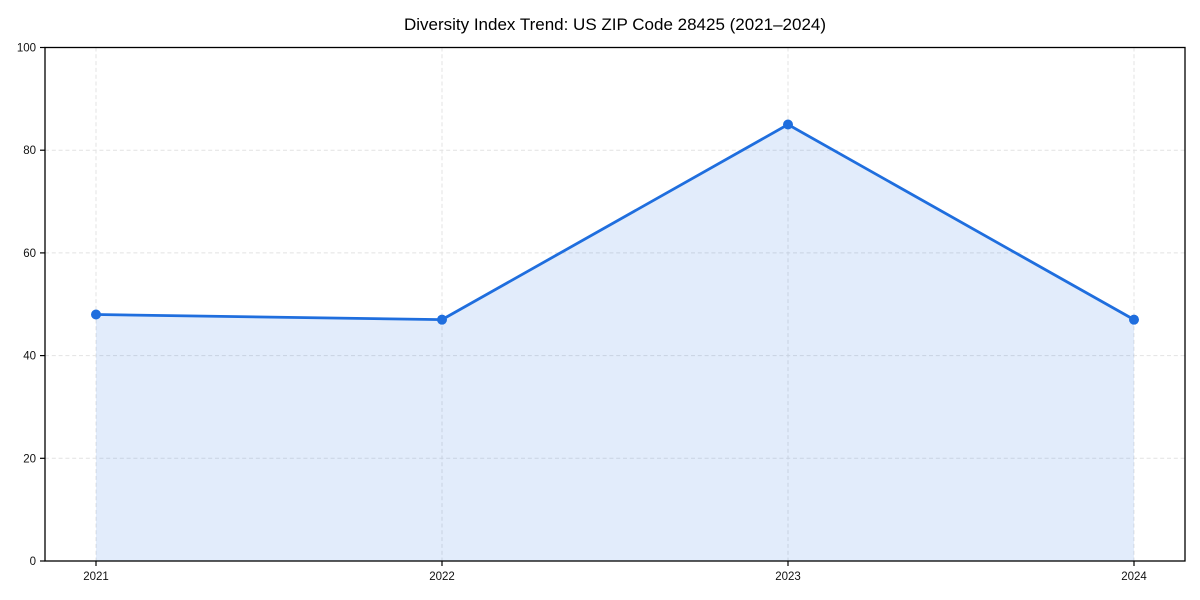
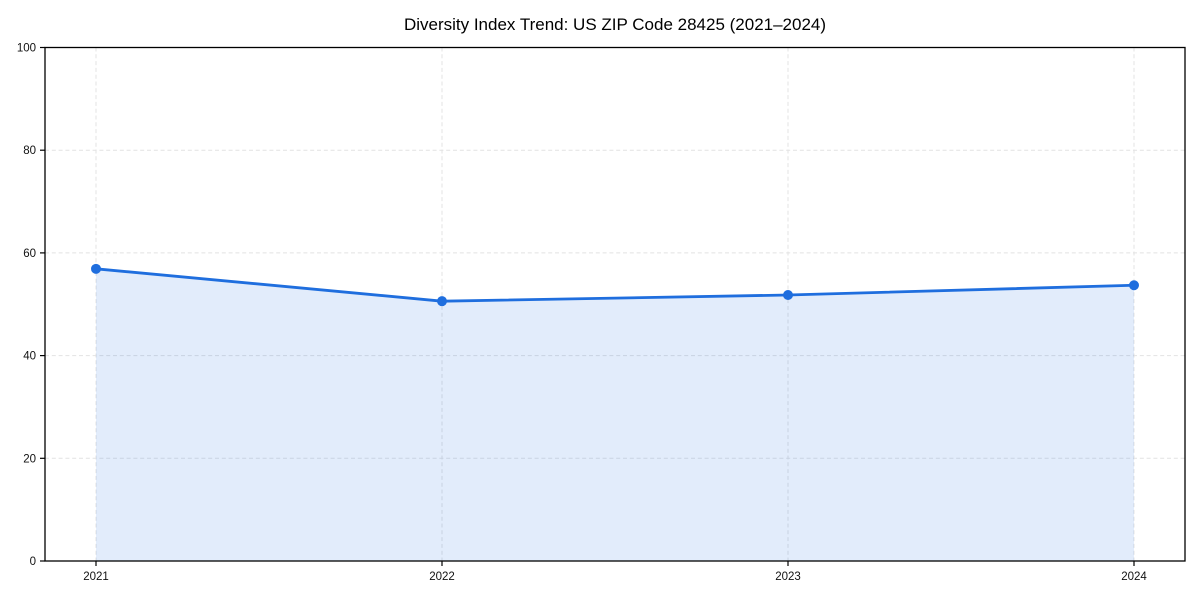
2021: 48 -> 57
2022: 47 -> 51
2023: 85 -> 52
2024: 47 -> 54
